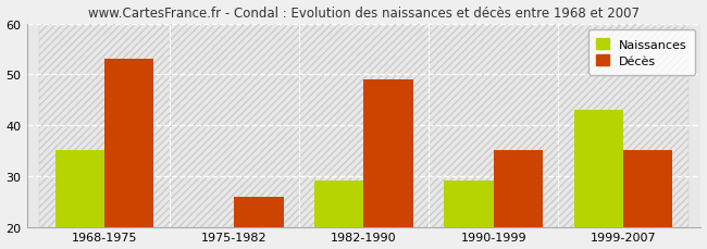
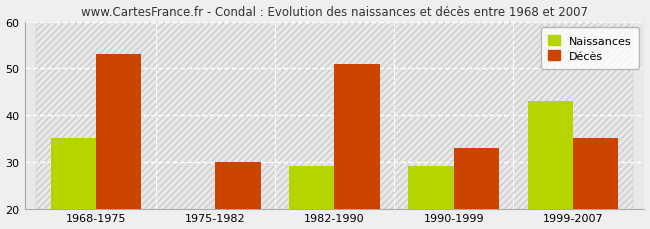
Décès/1975-1982: 26 -> 30
Décès/1982-1990: 49 -> 51
Décès/1990-1999: 35 -> 33
